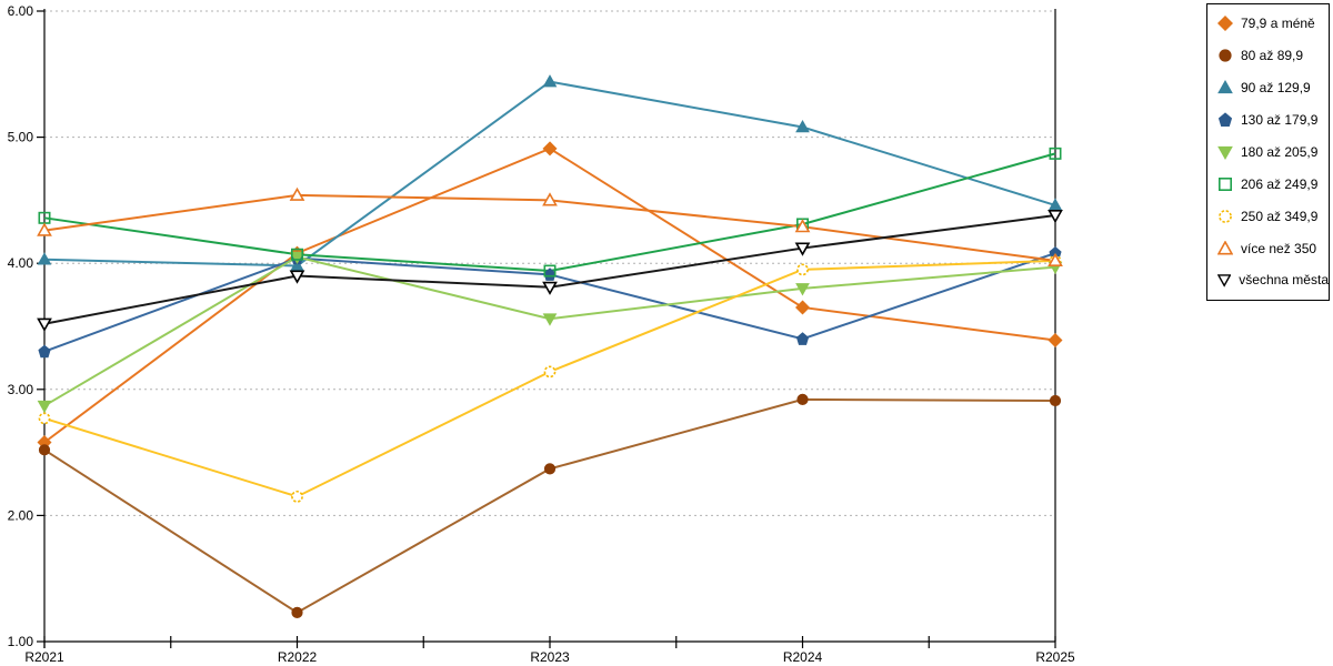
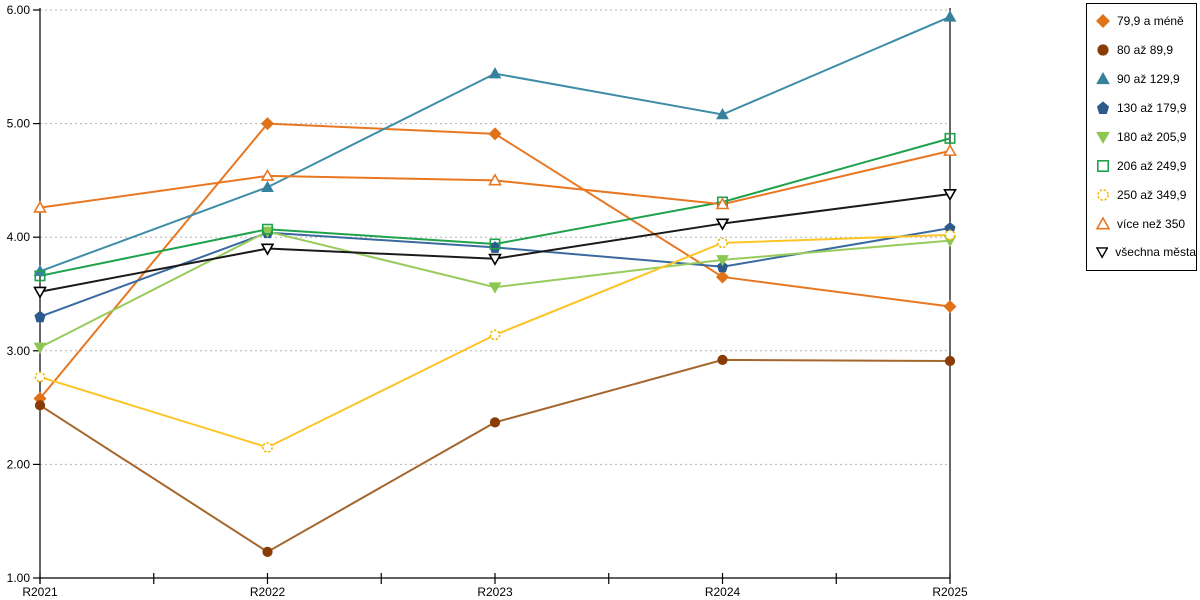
90 až 129,9/R2021: 4.03 -> 3.70
180 až 205,9/R2021: 2.87 -> 3.03
206 až 249,9/R2021: 4.36 -> 3.66
79,9 a méně/R2022: 4.08 -> 5.00
90 až 129,9/R2022: 3.98 -> 4.44
130 až 179,9/R2024: 3.40 -> 3.74
90 až 129,9/R2025: 4.46 -> 5.94
více než 350/R2025: 4.02 -> 4.76
